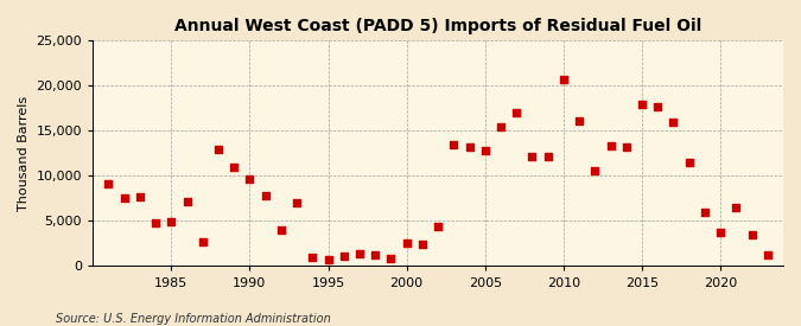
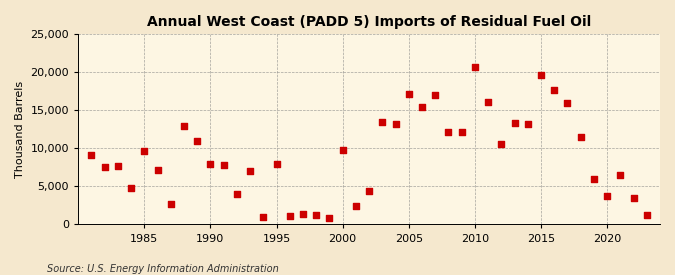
1985: 4,900 -> 9,600
1990: 9,600 -> 8,000
1995: 700 -> 8,000
2000: 2,500 -> 9,800
2005: 12,800 -> 17,200
2015: 17,900 -> 19,600
